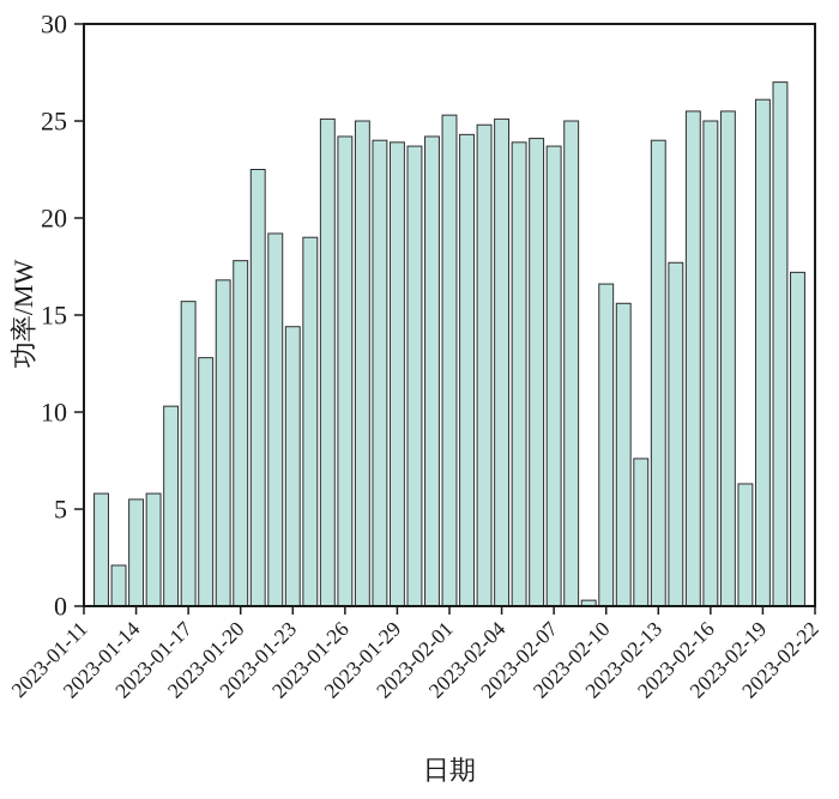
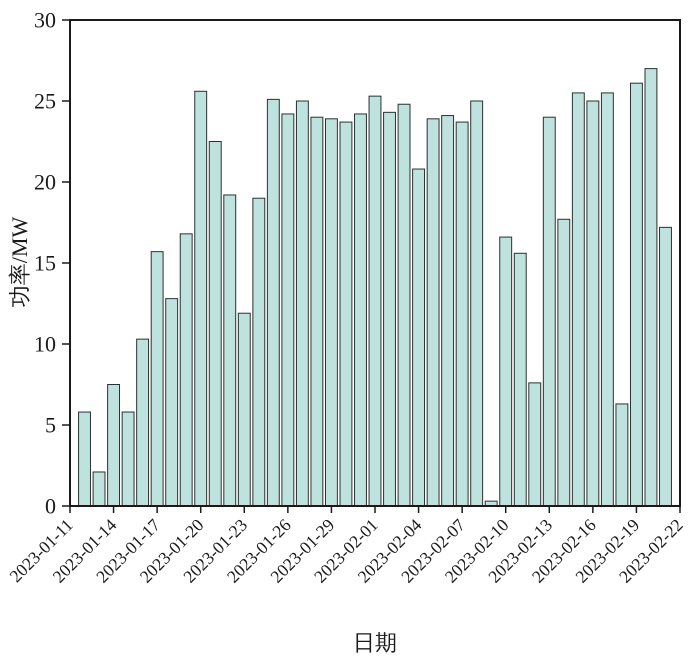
2023-01-14: 5.5 -> 7.5
2023-01-20: 17.8 -> 25.6
2023-01-23: 14.4 -> 11.9
2023-02-04: 25.1 -> 20.8
